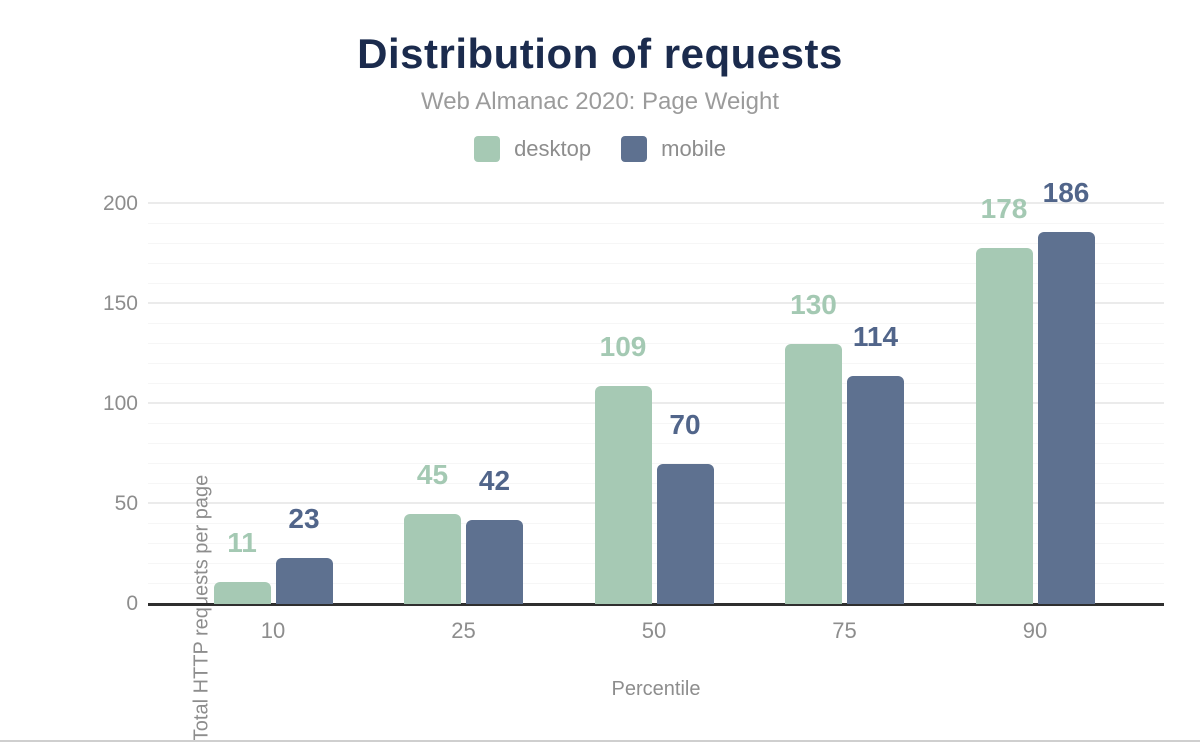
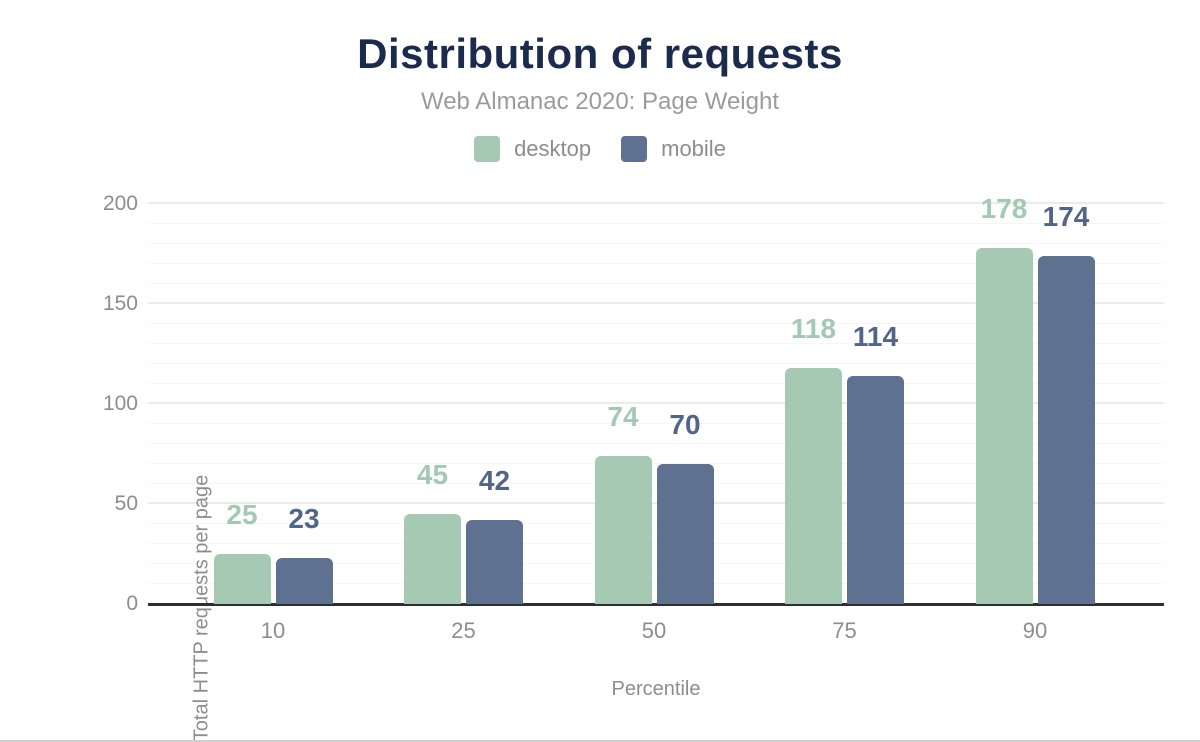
desktop/10: 11 -> 25
desktop/50: 109 -> 74
desktop/75: 130 -> 118
mobile/90: 186 -> 174
